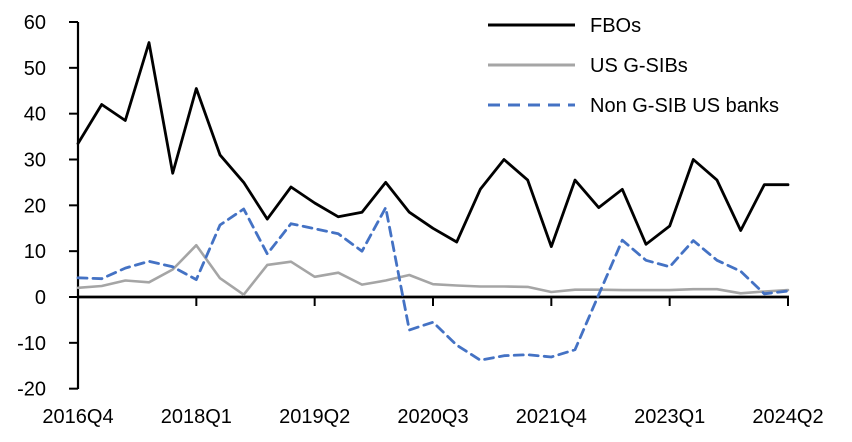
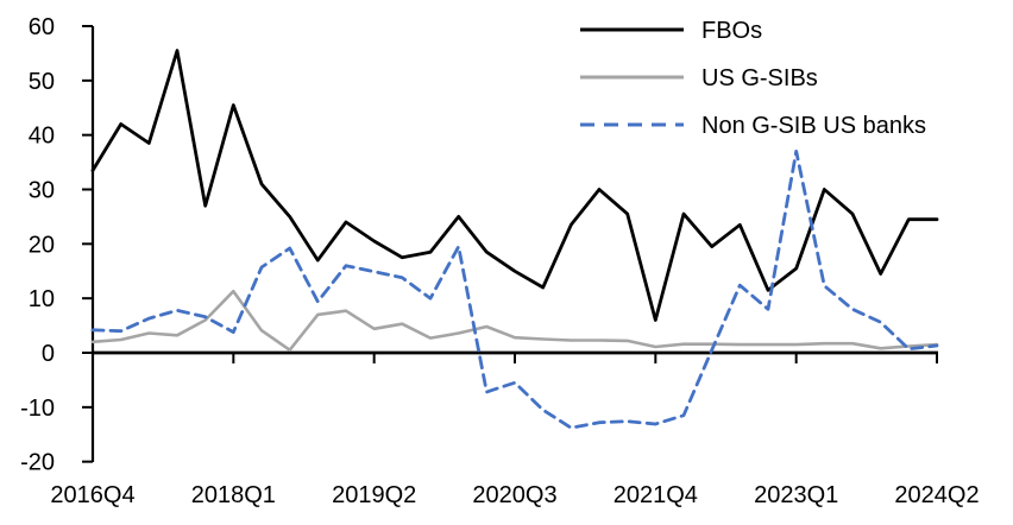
FBOs/2021Q4: 11 -> 6
Non G-SIB US banks/2023Q1: 7 -> 37
